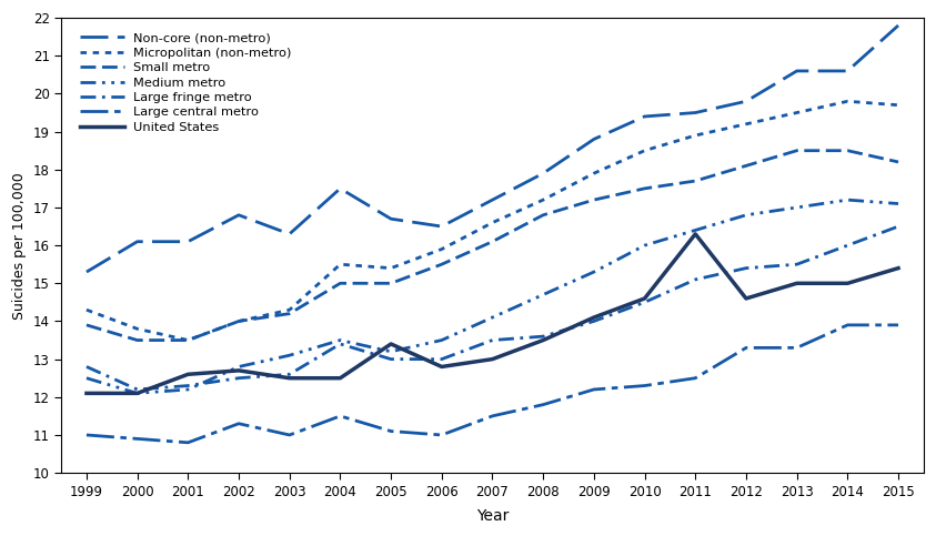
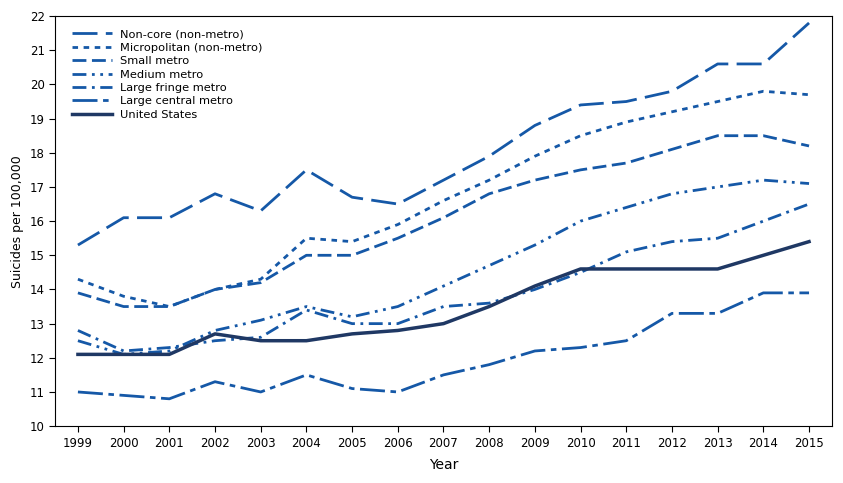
United States/2001: 12.6 -> 12.1
United States/2005: 13.4 -> 12.7
United States/2011: 16.3 -> 14.6
United States/2013: 15.0 -> 14.6
